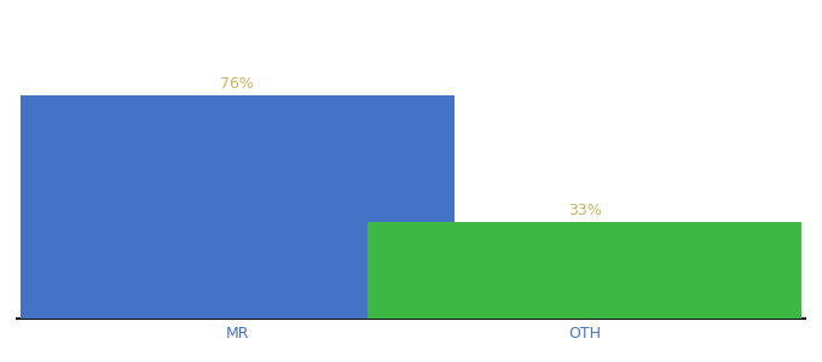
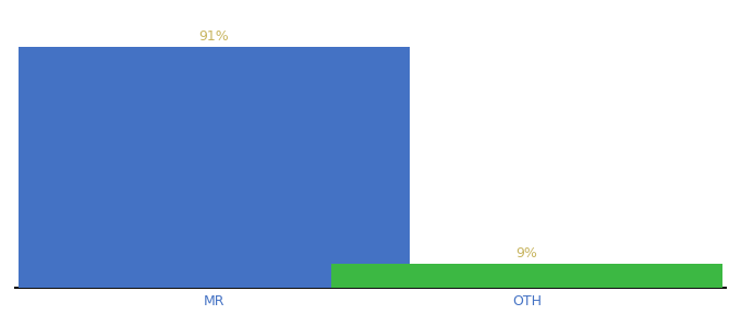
MR: 76% -> 91%
OTH: 33% -> 9%
